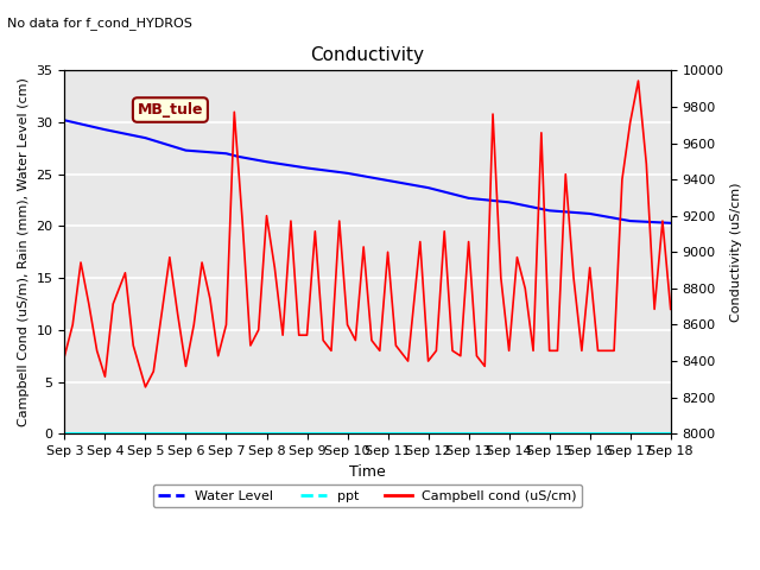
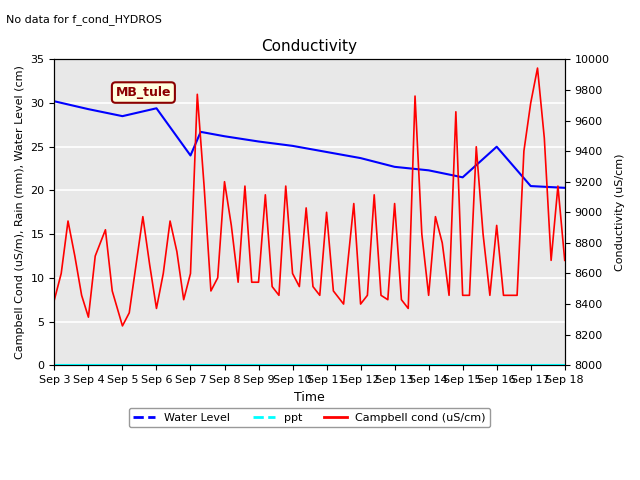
Water Level/Sep 6: 27.3 -> 29.4
Water Level/Sep 7: 27.0 -> 24.0
Water Level/Sep 16: 21.2 -> 25.0
